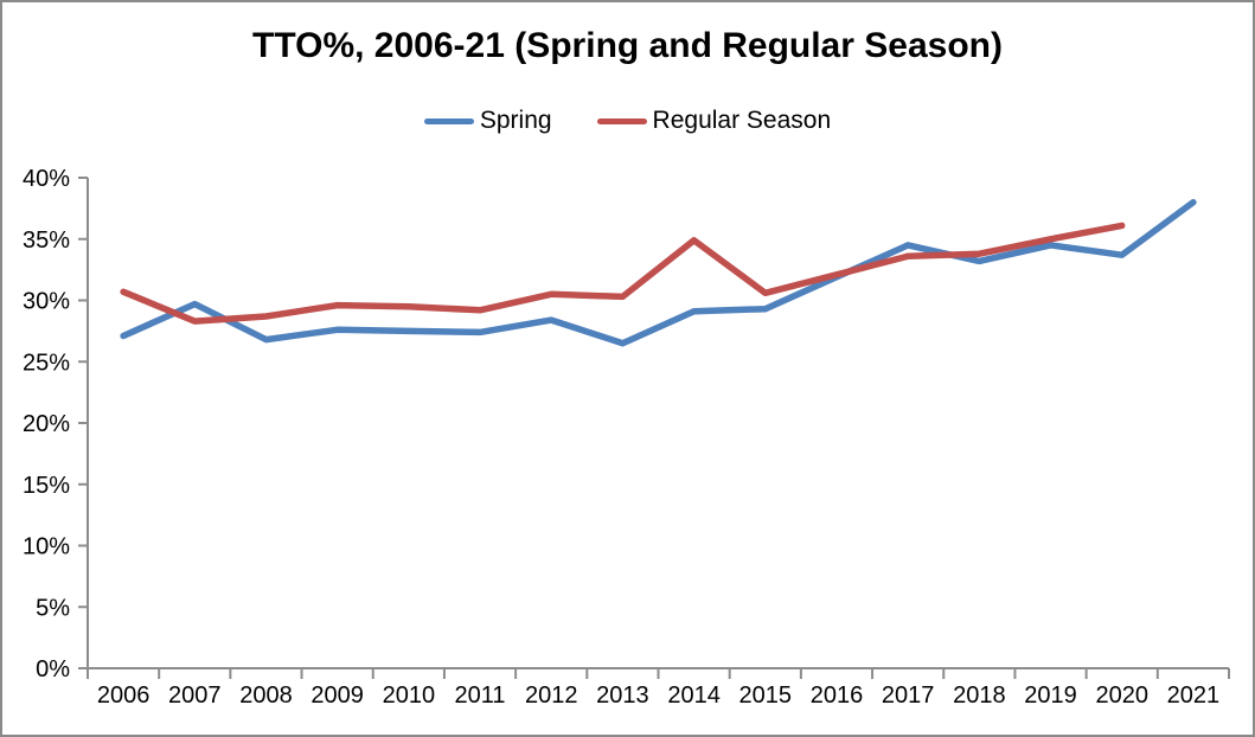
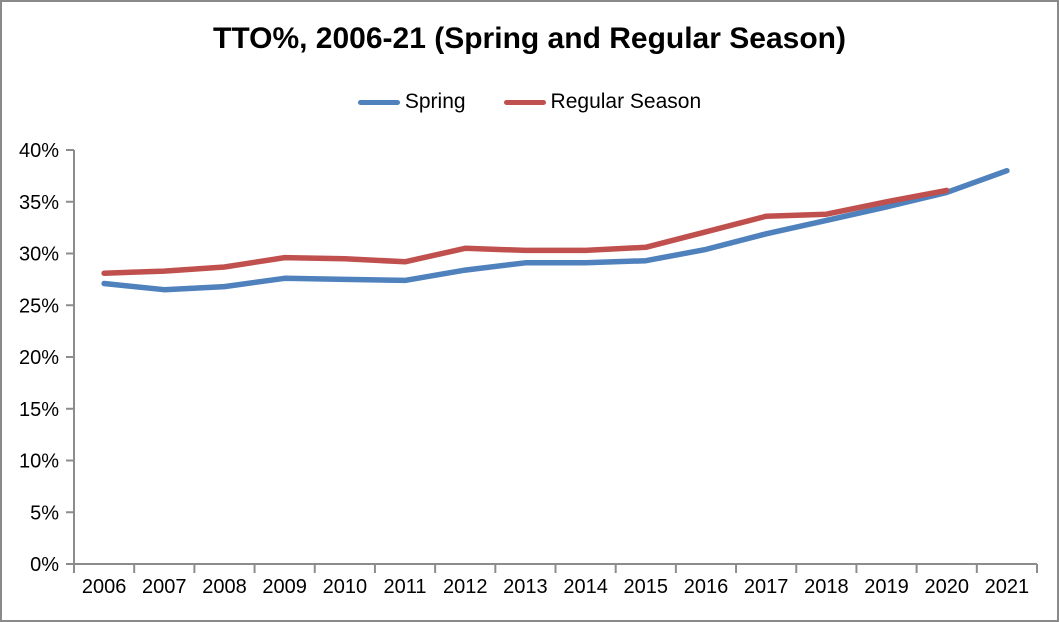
Regular Season/2006: 30.7% -> 28.1%
Spring/2007: 29.7% -> 26.5%
Spring/2013: 26.5% -> 29.1%
Regular Season/2014: 34.9% -> 30.3%
Spring/2016: 31.9% -> 30.4%
Spring/2017: 34.5% -> 31.9%
Spring/2020: 33.7% -> 35.9%
